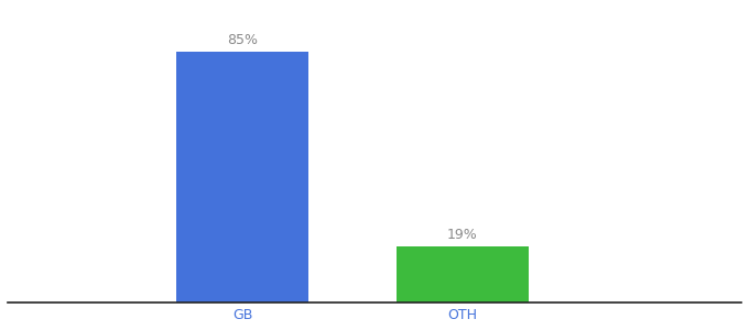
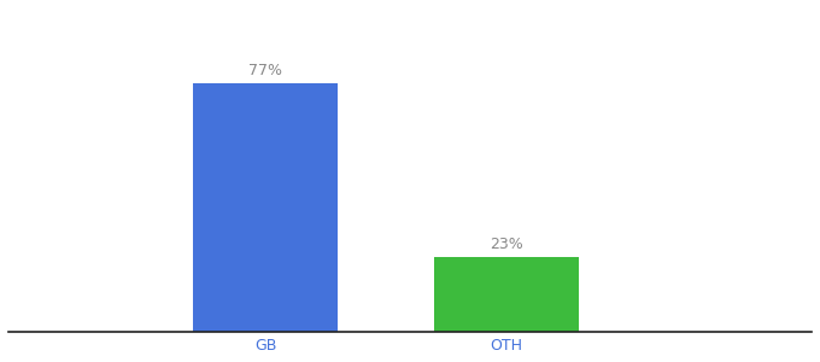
GB: 85% -> 77%
OTH: 19% -> 23%
